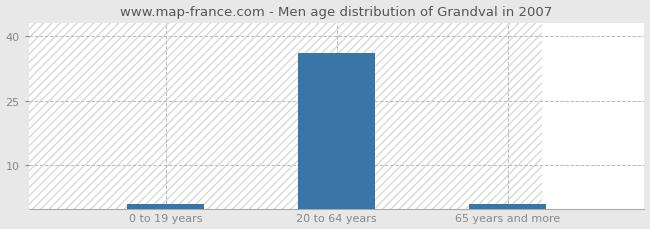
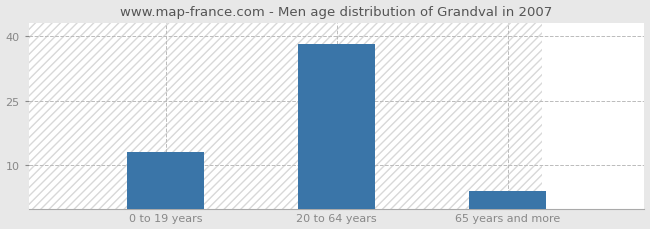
0 to 19 years: 1 -> 13
20 to 64 years: 36 -> 38
65 years and more: 1 -> 4
